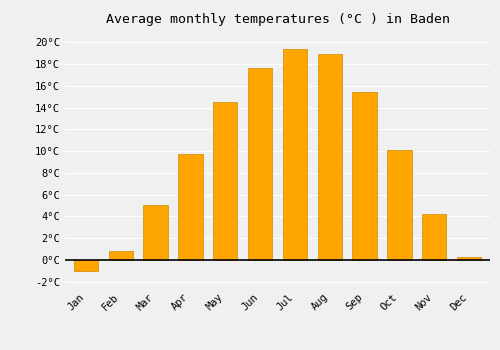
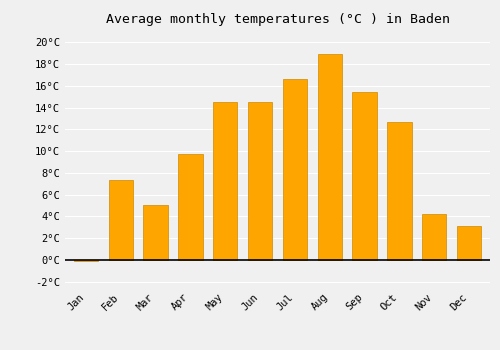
Jan: -1.0°C -> -0.1°C
Feb: 0.8°C -> 7.3°C
Jun: 17.6°C -> 14.5°C
Jul: 19.4°C -> 16.6°C
Oct: 10.1°C -> 12.7°C
Dec: 0.3°C -> 3.1°C
